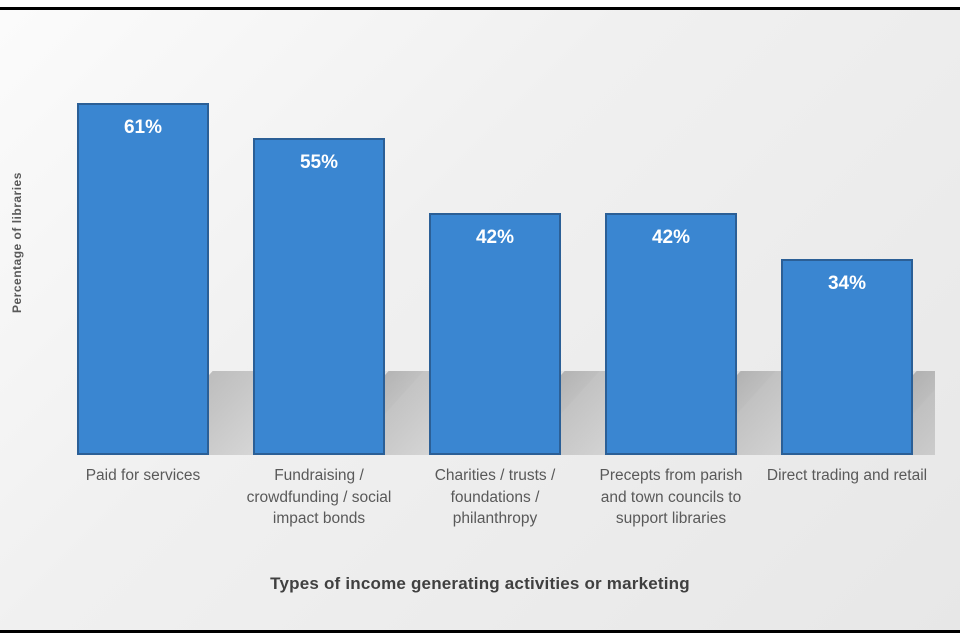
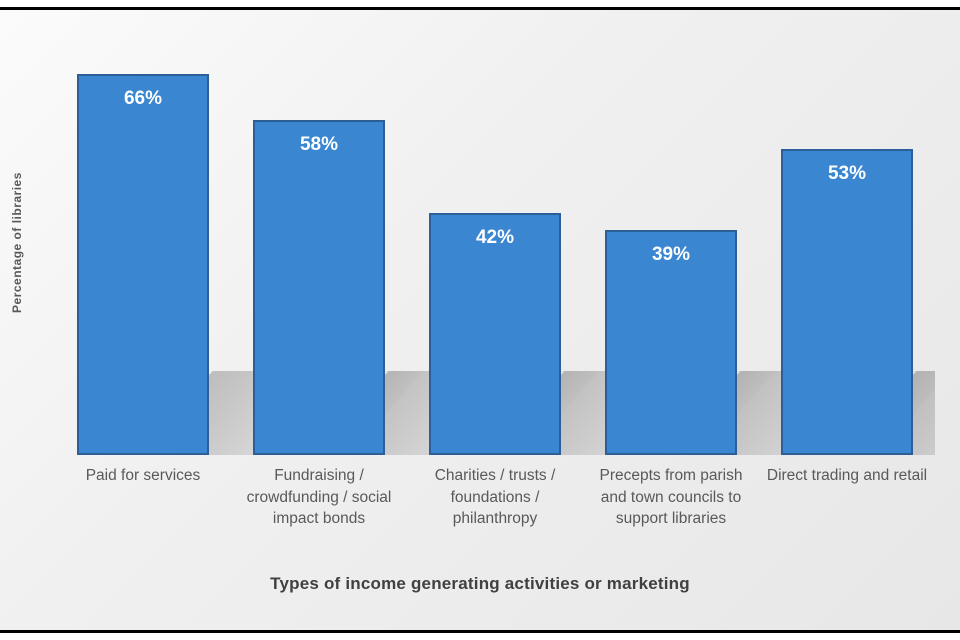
Paid for services: 61% -> 66%
Fundraising / crowdfunding / social impact bonds: 55% -> 58%
Precepts from parish and town councils to support libraries: 42% -> 39%
Direct trading and retail: 34% -> 53%
